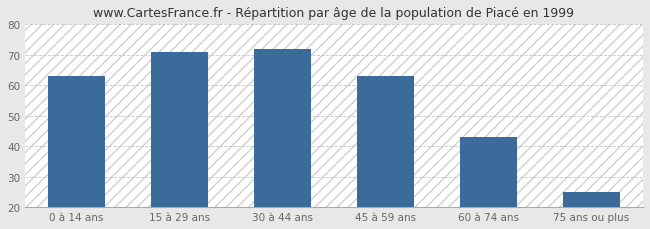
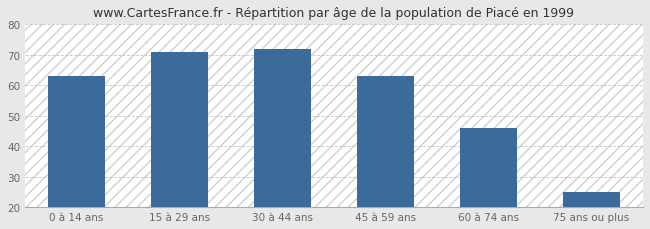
60 à 74 ans: 43 -> 46
